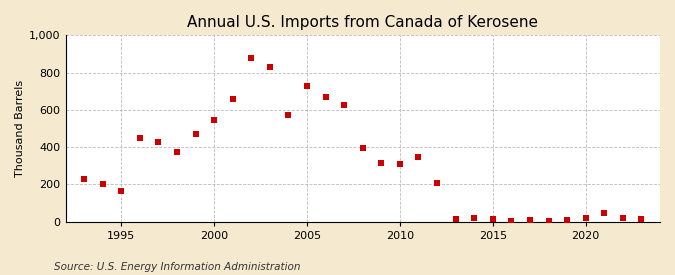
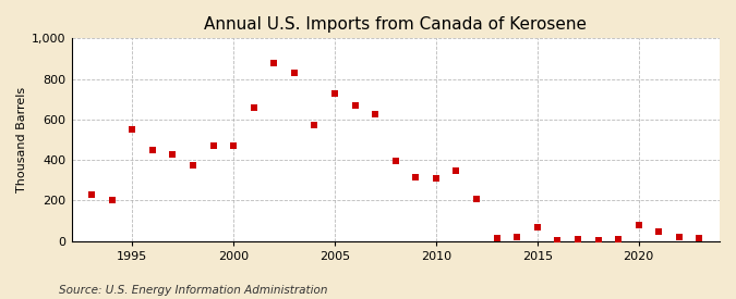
1995: 160 -> 550
2000: 540 -> 470
2015: 20 -> 70
2020: 20 -> 80
